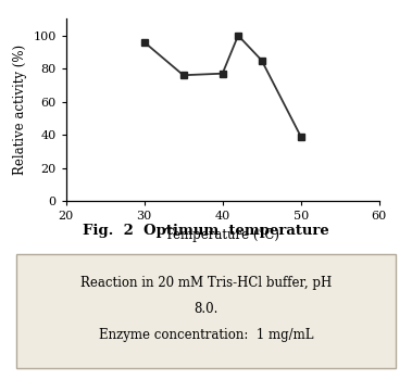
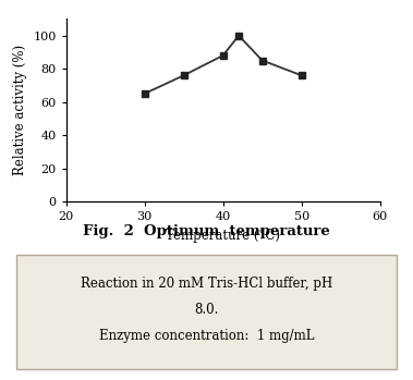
30: 96 -> 65
40: 77 -> 88
50: 39 -> 76
